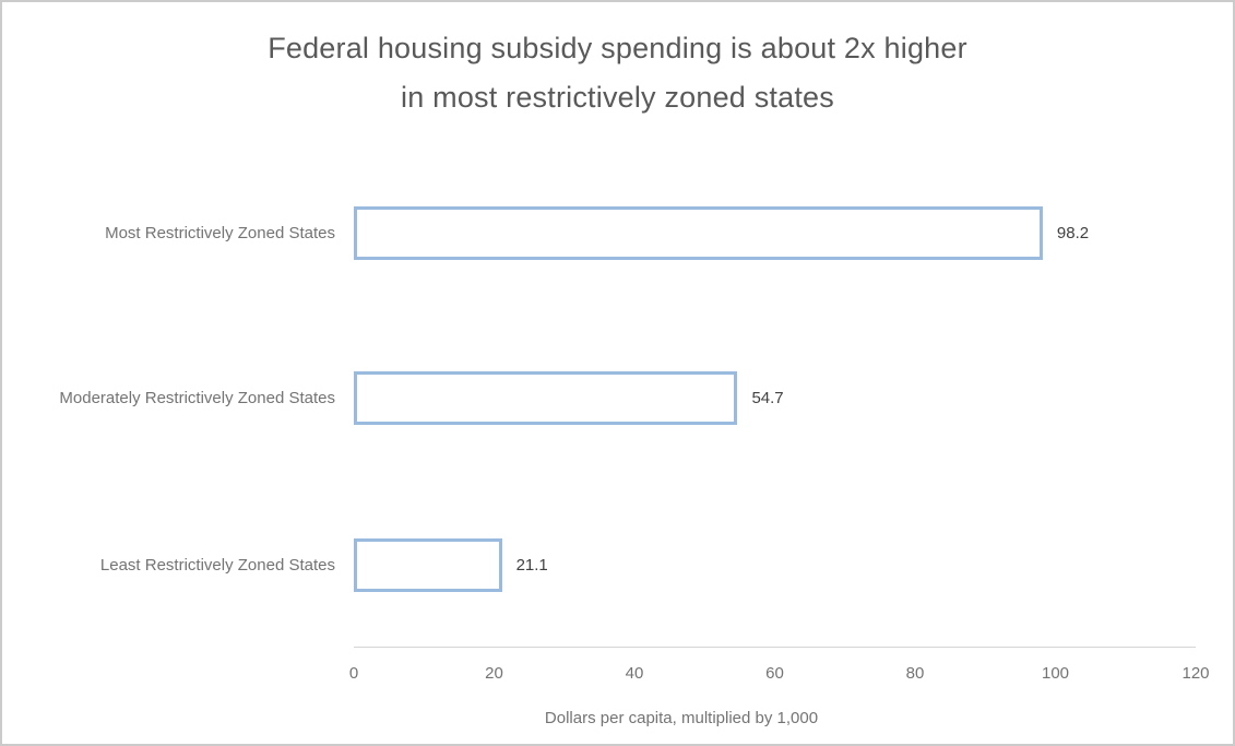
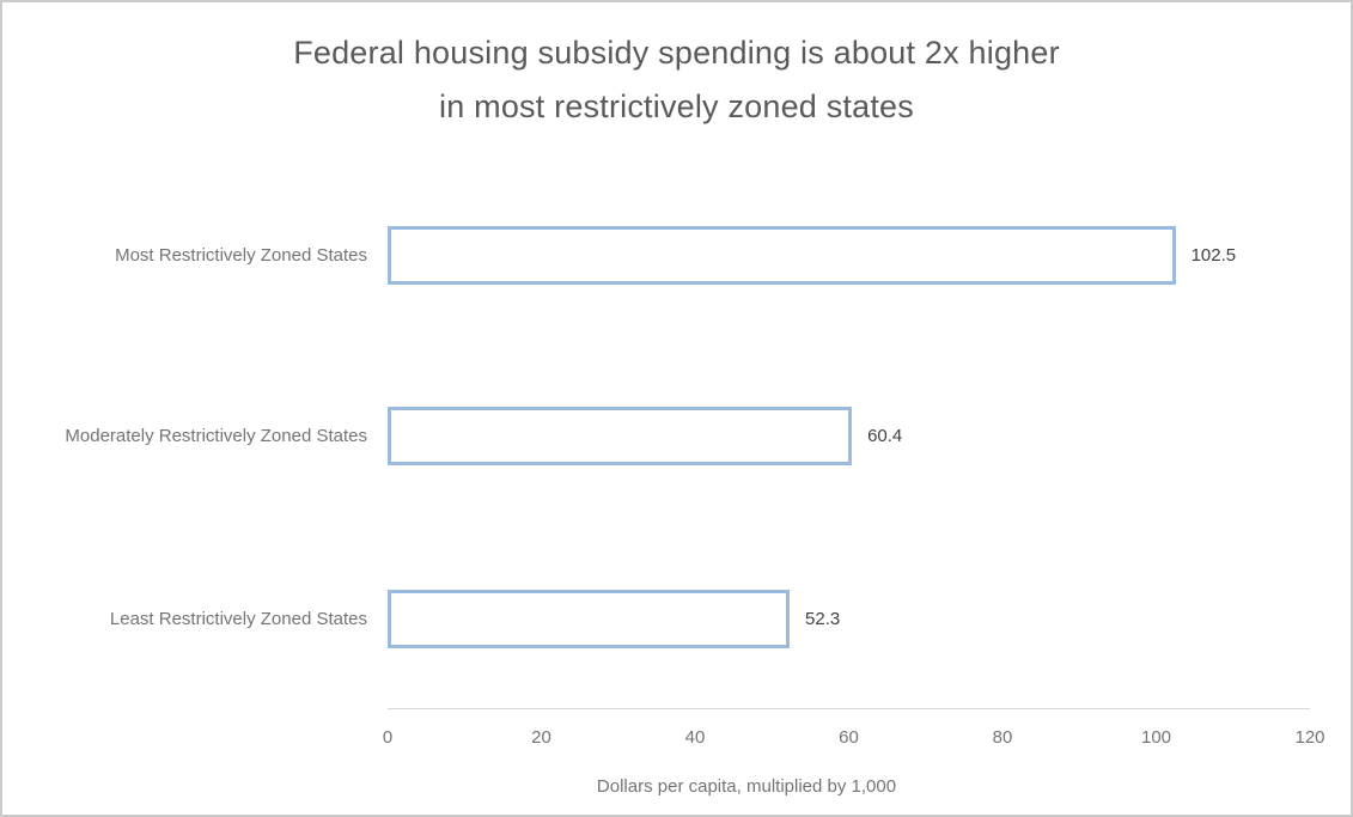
Most Restrictively Zoned States: 98.2 -> 102.5
Moderately Restrictively Zoned States: 54.7 -> 60.4
Least Restrictively Zoned States: 21.1 -> 52.3
